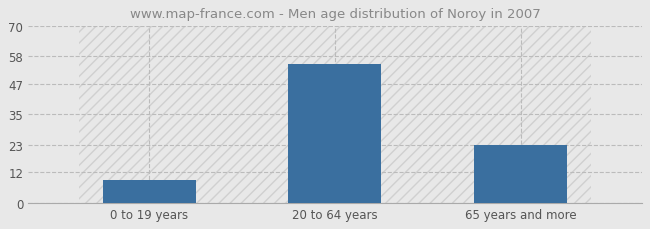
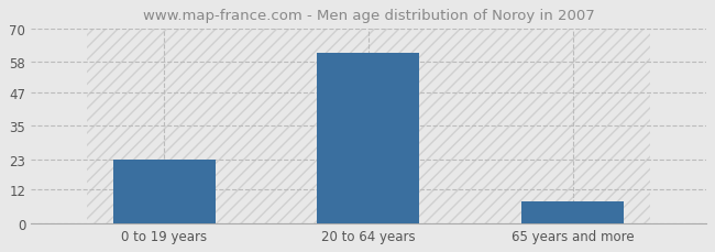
0 to 19 years: 9 -> 23
20 to 64 years: 55 -> 61
65 years and more: 23 -> 8
